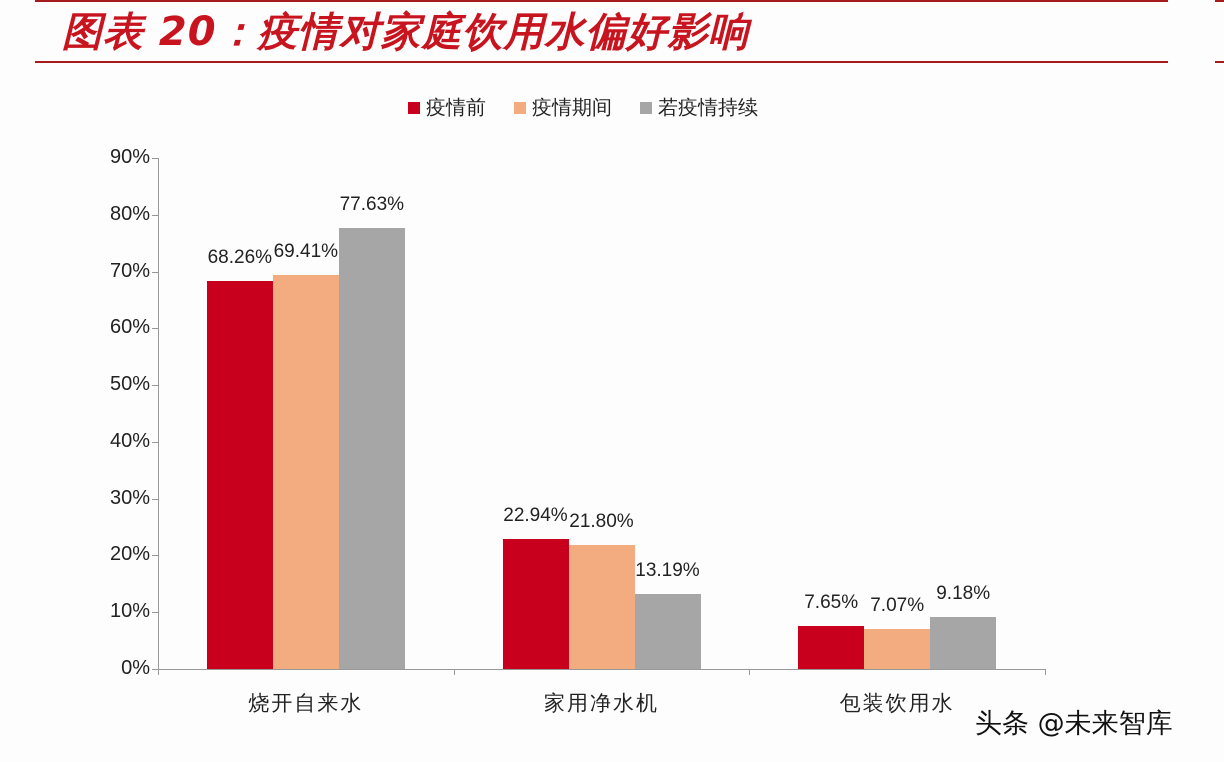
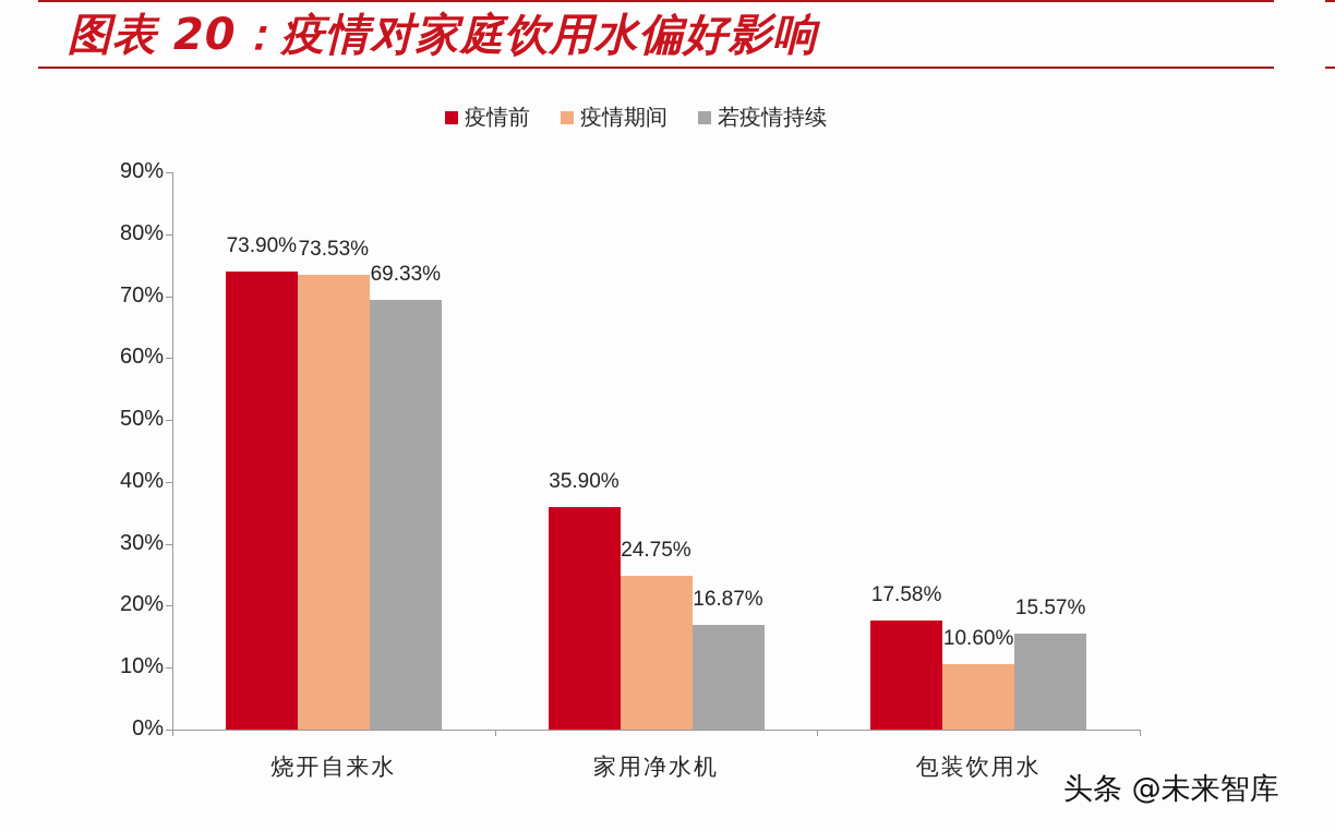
疫情前/烧开自来水: 68.26% -> 73.90%
疫情期间/烧开自来水: 69.41% -> 73.53%
若疫情持续/烧开自来水: 77.63% -> 69.33%
疫情前/家用净水机: 22.94% -> 35.90%
疫情期间/家用净水机: 21.80% -> 24.75%
若疫情持续/家用净水机: 13.19% -> 16.87%
疫情前/包装饮用水: 7.65% -> 17.58%
疫情期间/包装饮用水: 7.07% -> 10.60%
若疫情持续/包装饮用水: 9.18% -> 15.57%
